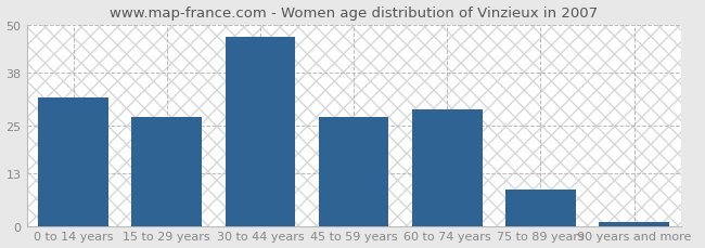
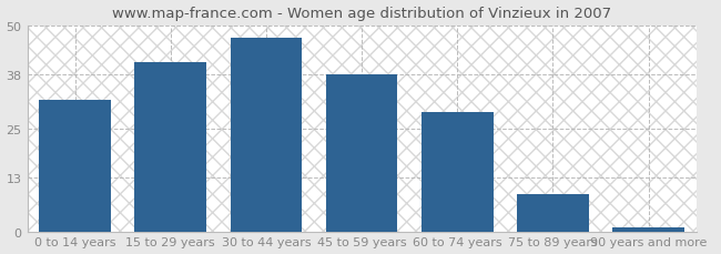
15 to 29 years: 27 -> 41
45 to 59 years: 27 -> 38
